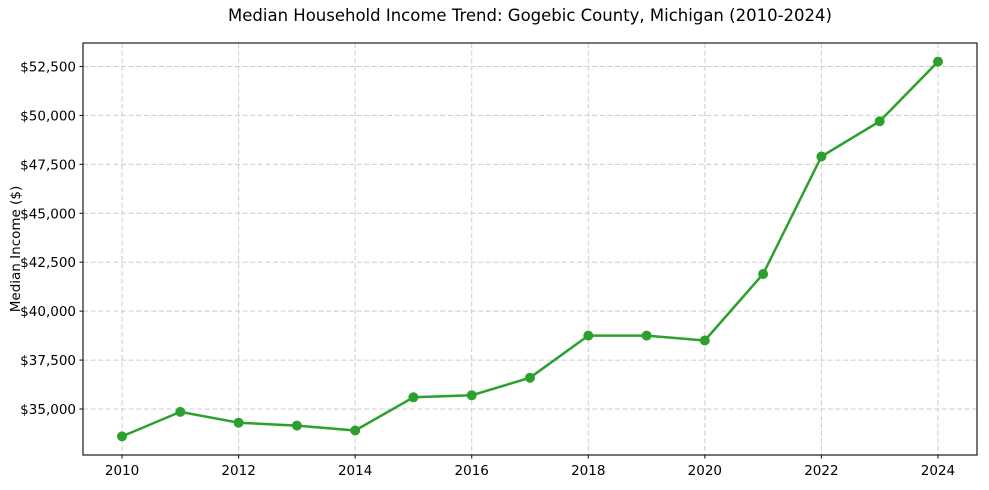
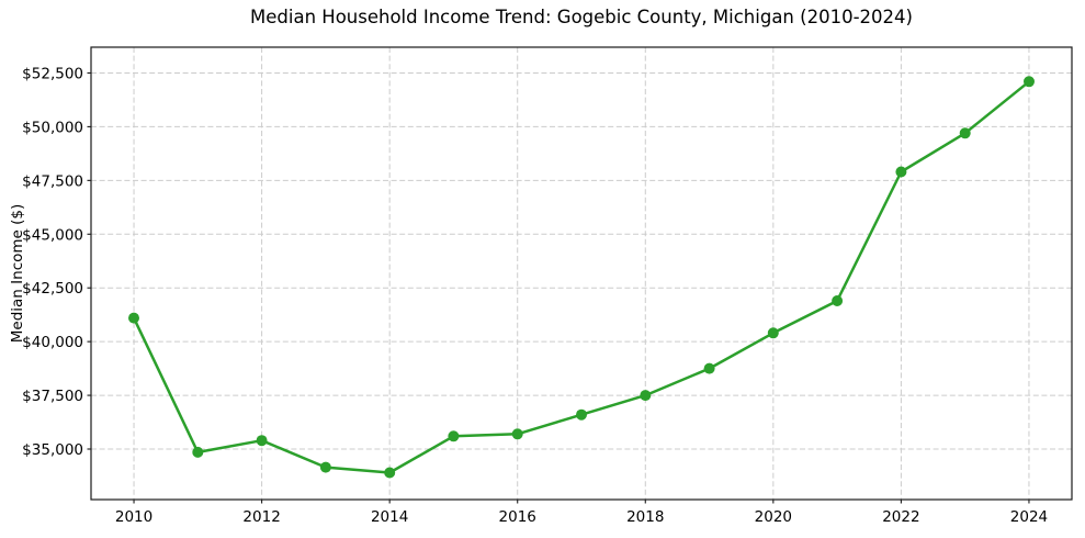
2010: $33600 -> $41100
2012: $34300 -> $35400
2018: $38800 -> $37500
2020: $38500 -> $40400
2024: $52800 -> $52100
